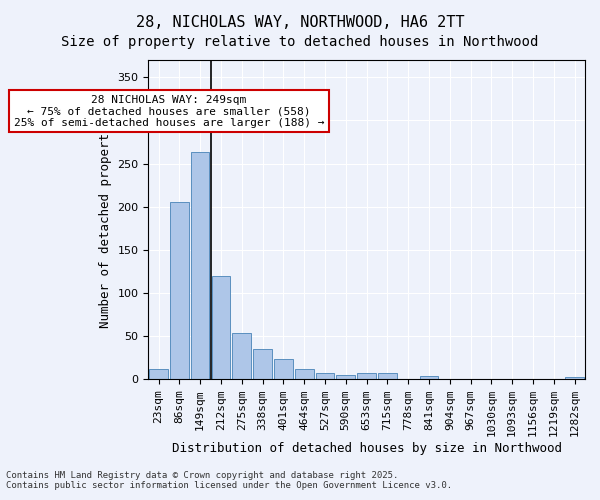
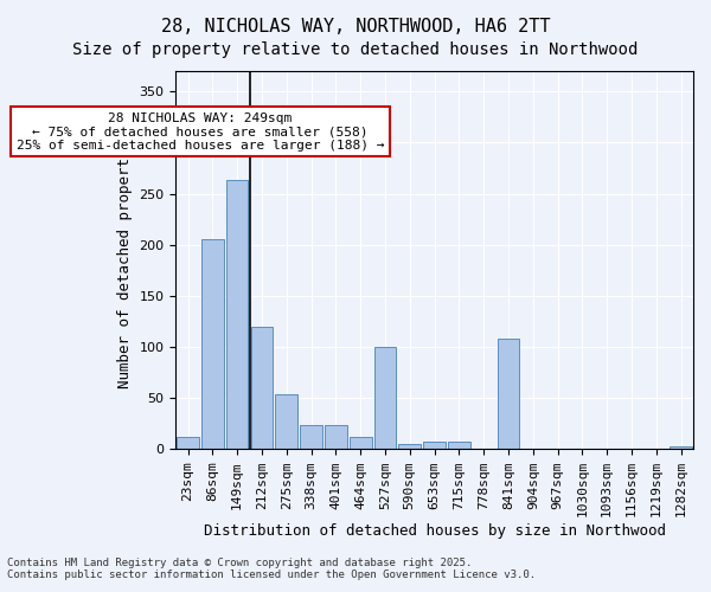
338sqm: 35 -> 24
527sqm: 8 -> 100
841sqm: 4 -> 108
